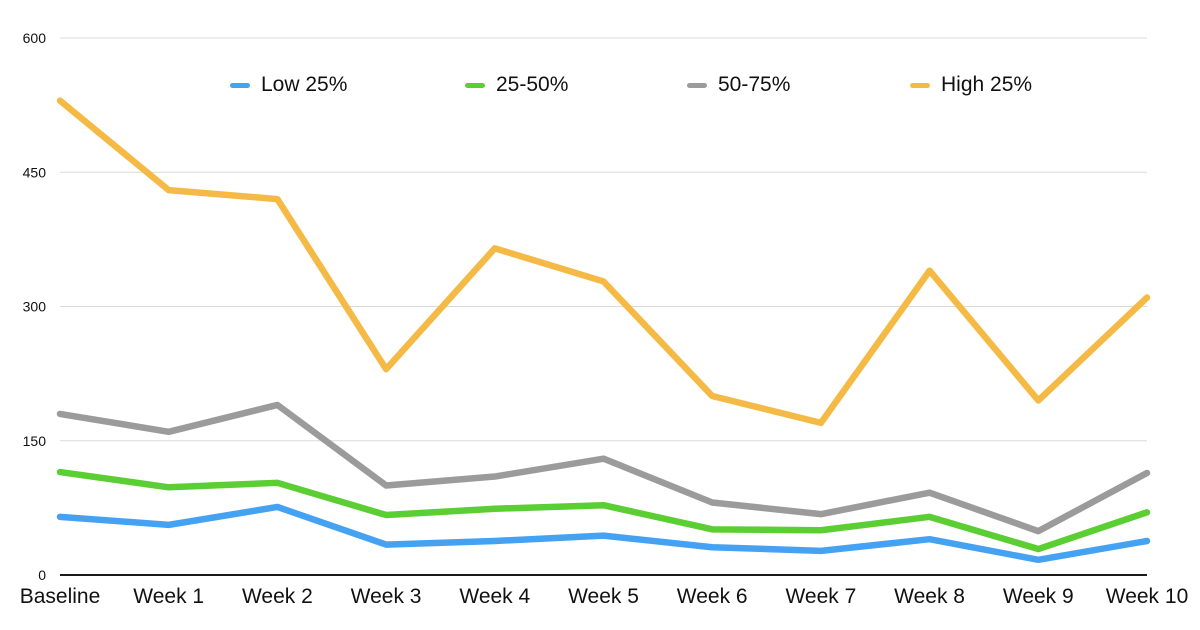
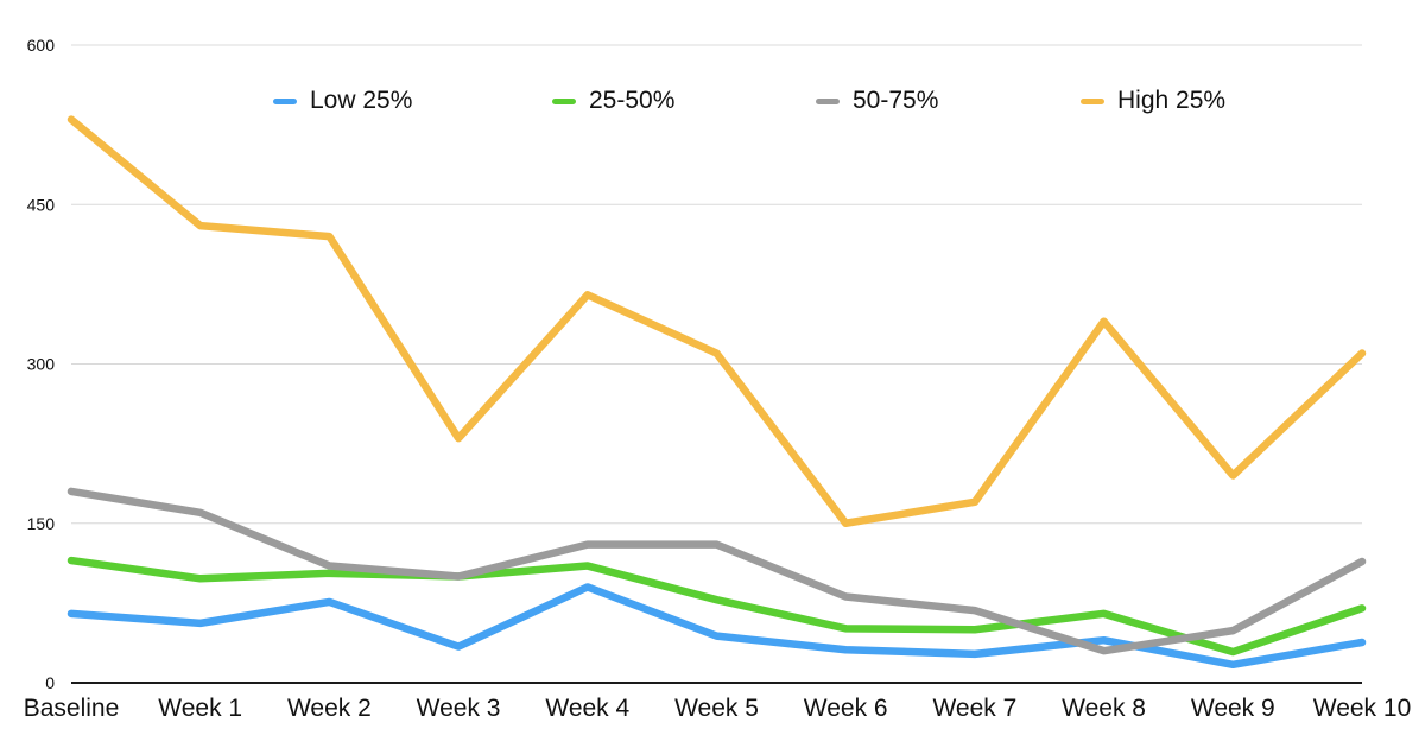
50-75%/Week 2: 190 -> 110
25-50%/Week 3: 70 -> 100
Low 25%/Week 4: 40 -> 90
25-50%/Week 4: 70 -> 110
50-75%/Week 4: 110 -> 130
High 25%/Week 5: 330 -> 310
High 25%/Week 6: 200 -> 150
50-75%/Week 8: 90 -> 30
